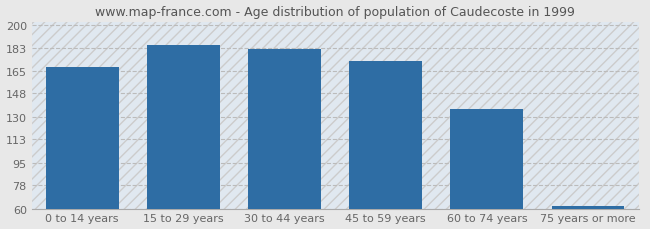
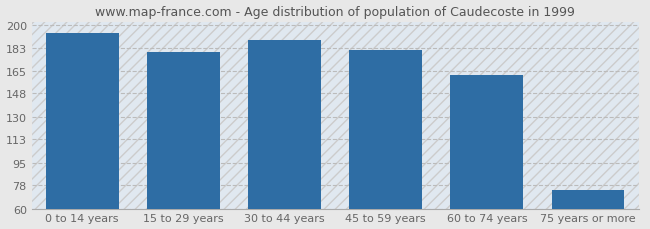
0 to 14 years: 168 -> 194
15 to 29 years: 185 -> 180
30 to 44 years: 182 -> 189
45 to 59 years: 173 -> 181
60 to 74 years: 136 -> 162
75 years or more: 62 -> 74
